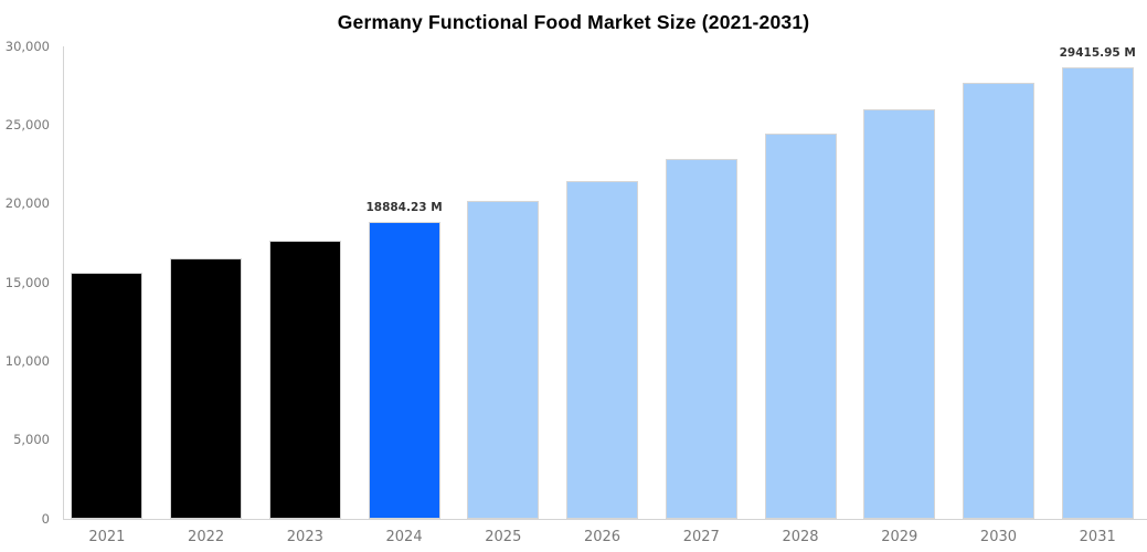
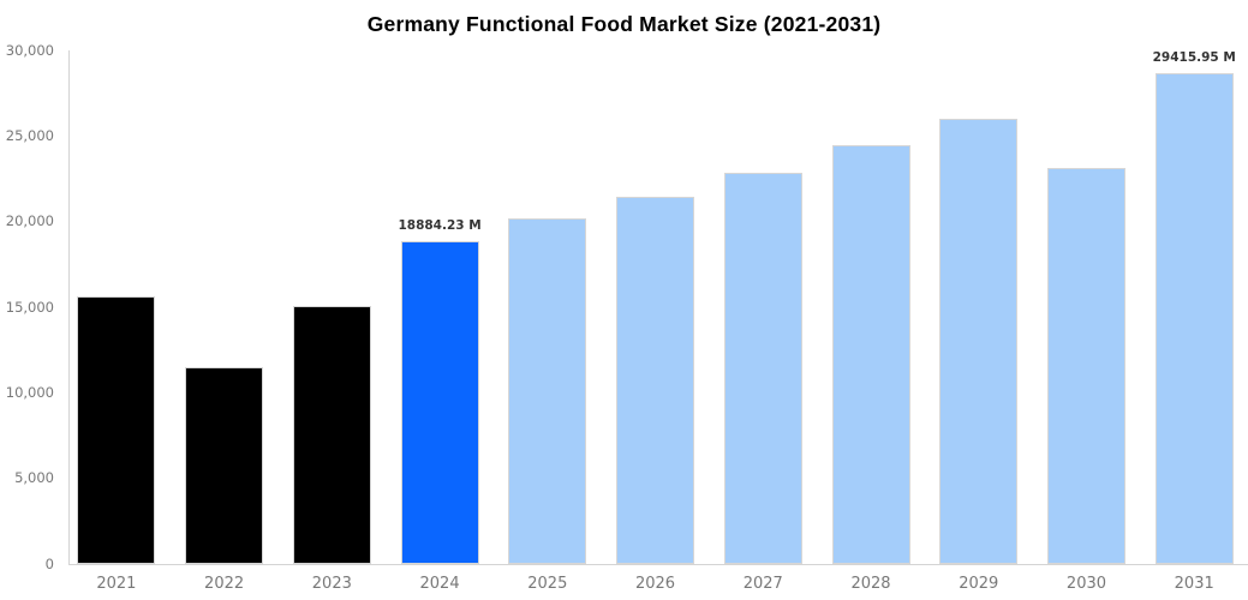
2022: 16600 -> 11500
2023: 17600 -> 15100
2030: 27700 -> 23100
